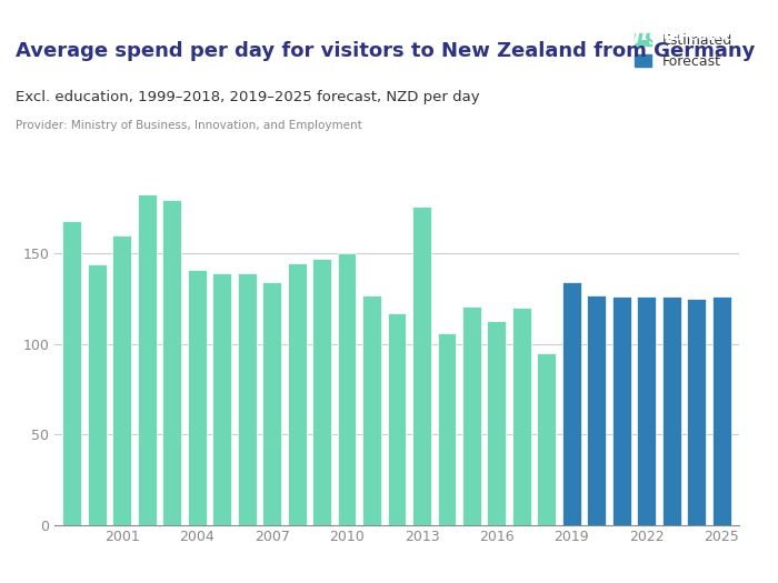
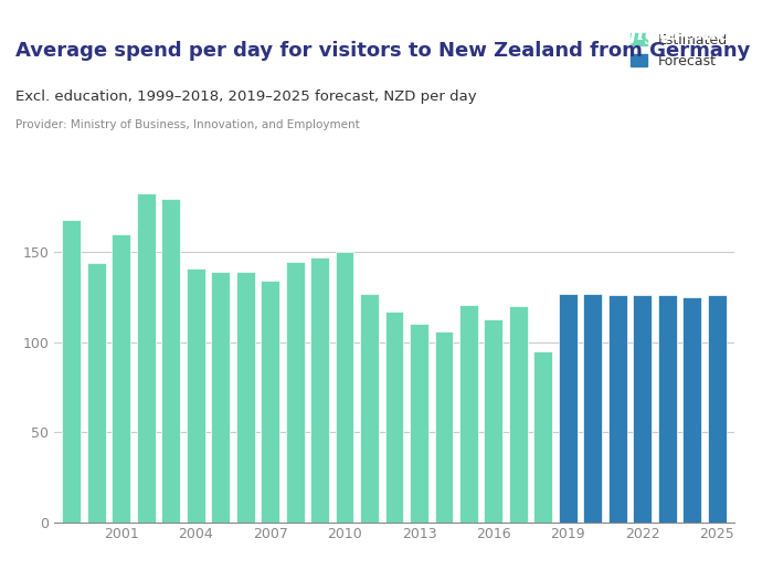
2013: 176 -> 110
2019: 134 -> 127
